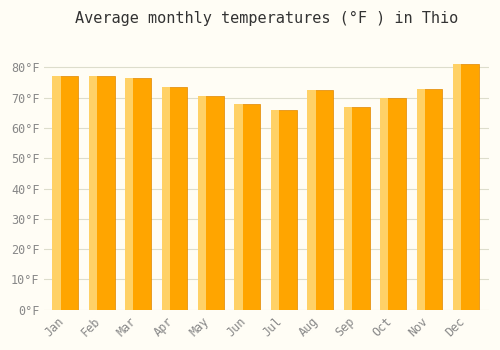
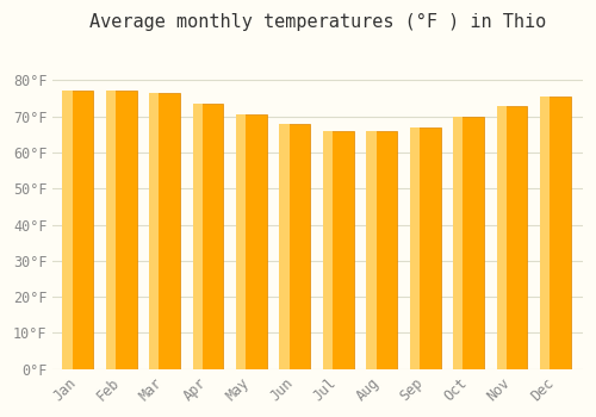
Aug: 72.5°F -> 66.0°F
Dec: 81.0°F -> 75.5°F
